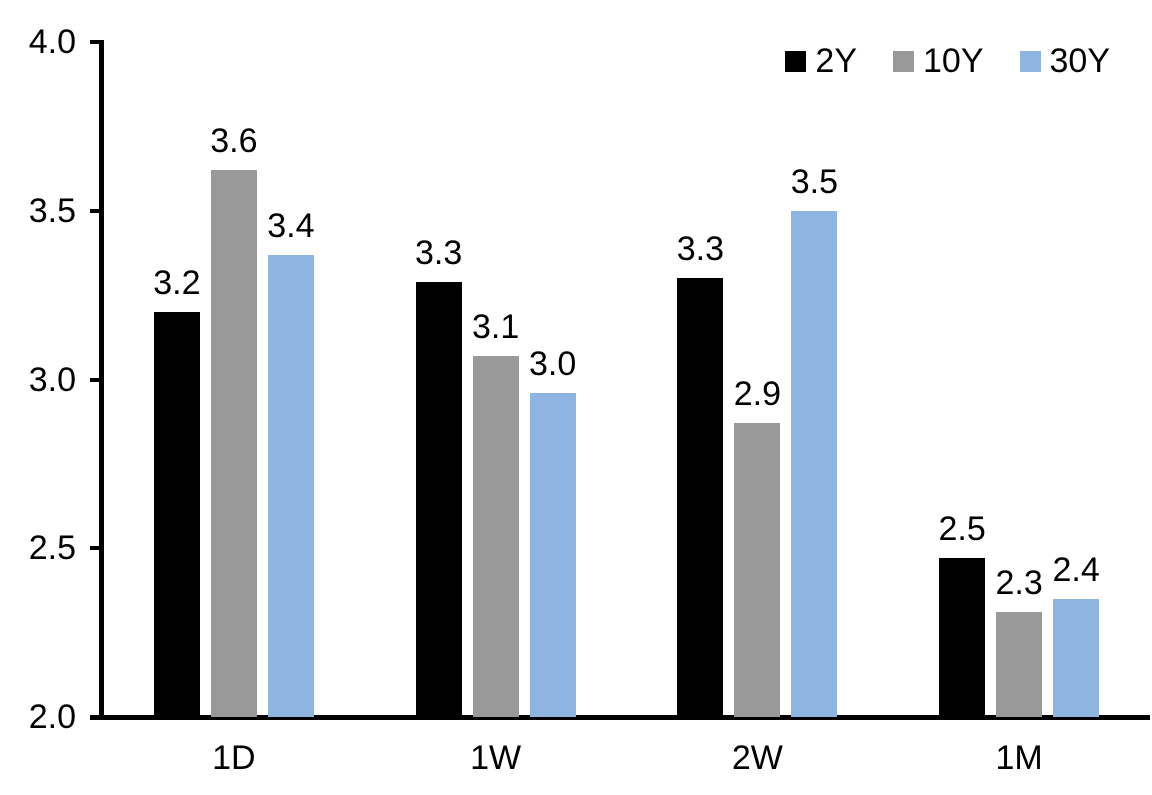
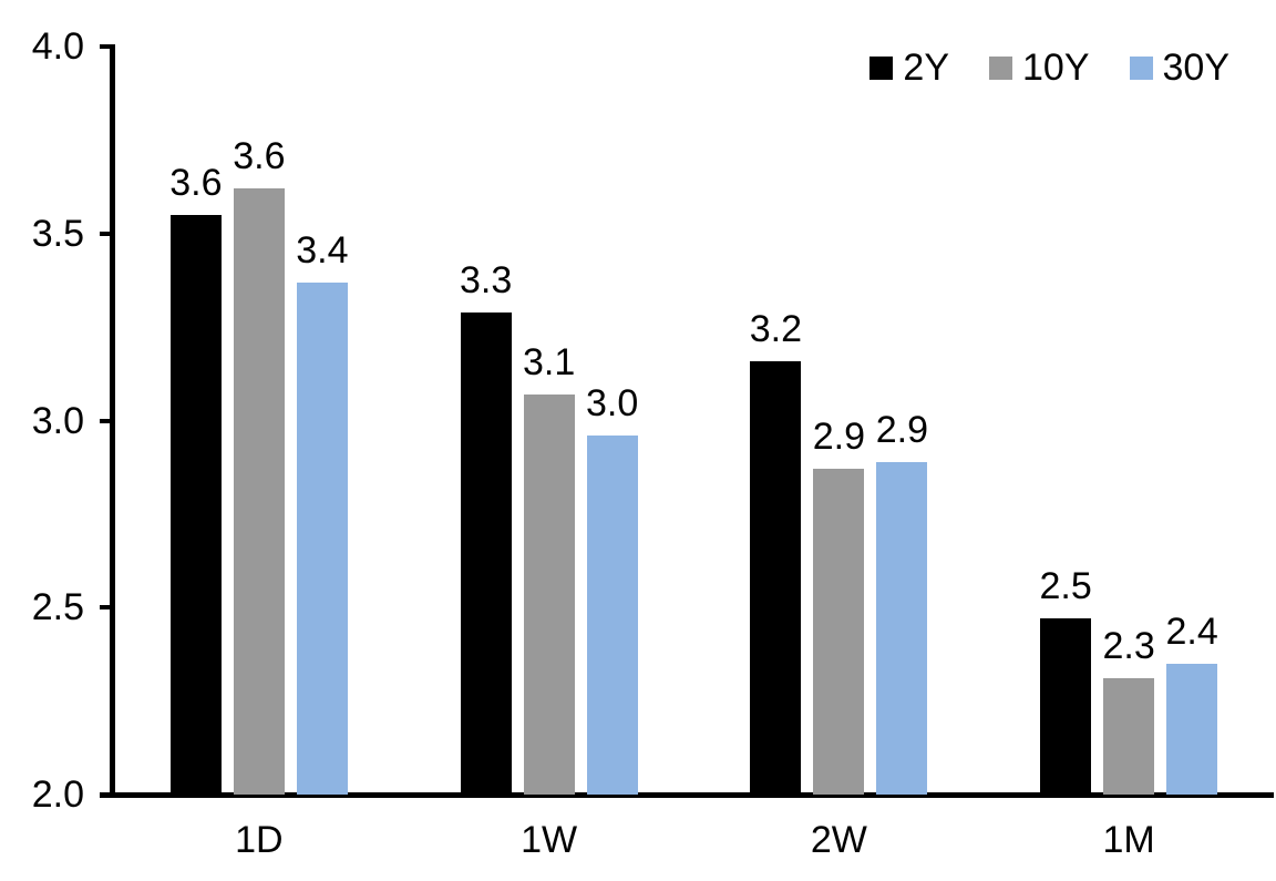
2Y/1D: 3.2 -> 3.6
2Y/2W: 3.3 -> 3.2
30Y/2W: 3.5 -> 2.9
